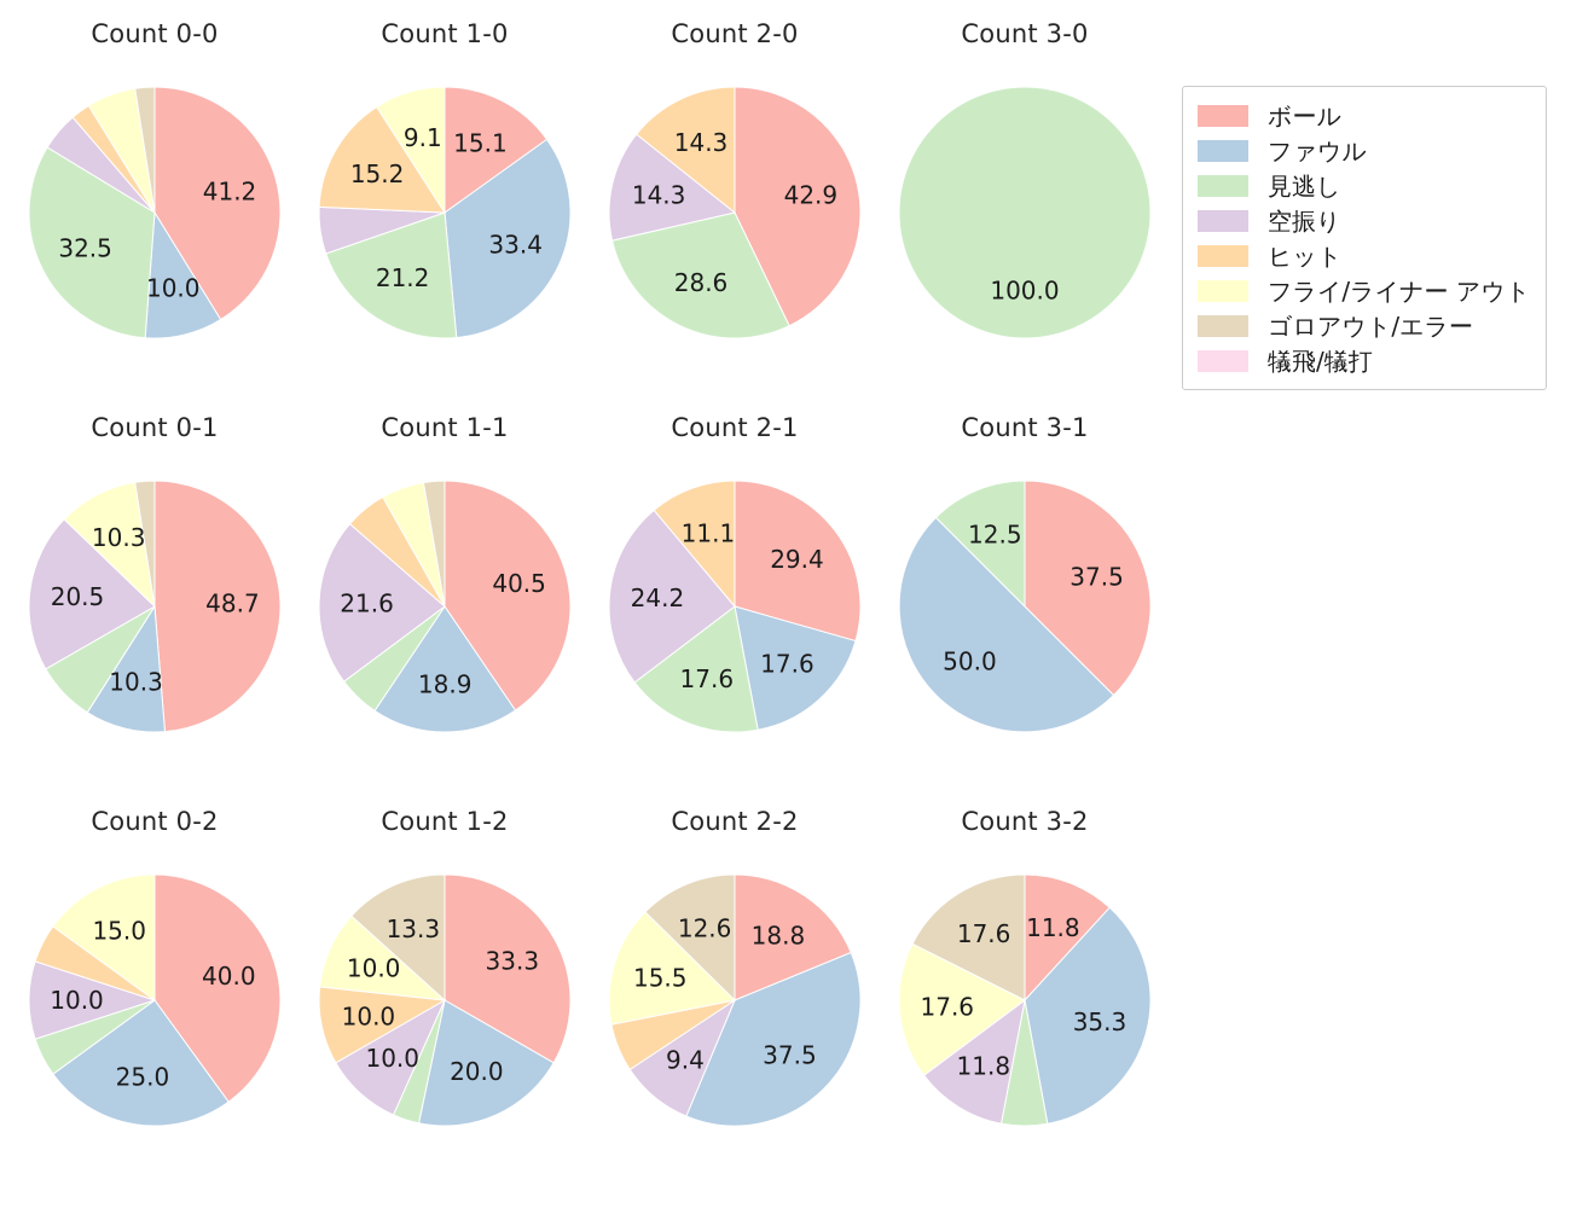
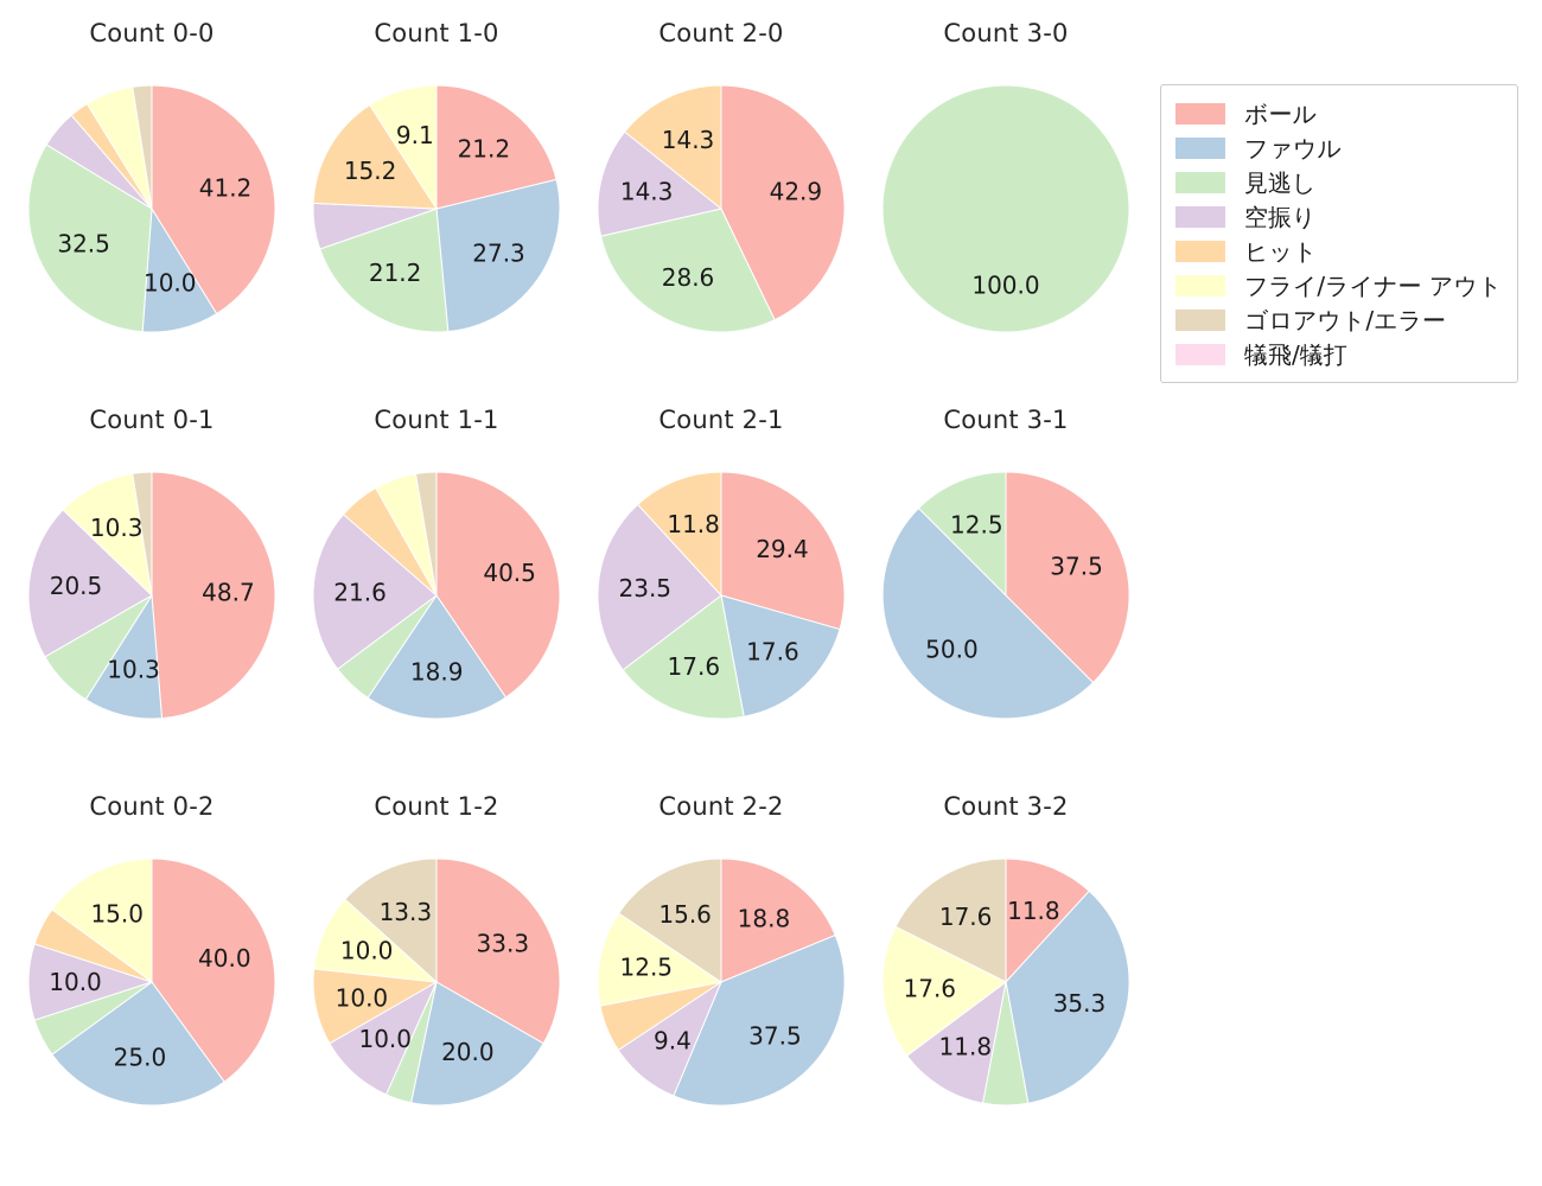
Count 1-0/ボール: 15.1 -> 21.2
Count 1-0/ファウル: 33.4 -> 27.3
Count 2-1/空振り: 24.2 -> 23.5
Count 2-1/ヒット: 11.1 -> 11.8
Count 2-2/フライ/ライナー アウト: 15.5 -> 12.5
Count 2-2/ゴロアウト/エラー: 12.6 -> 15.6
